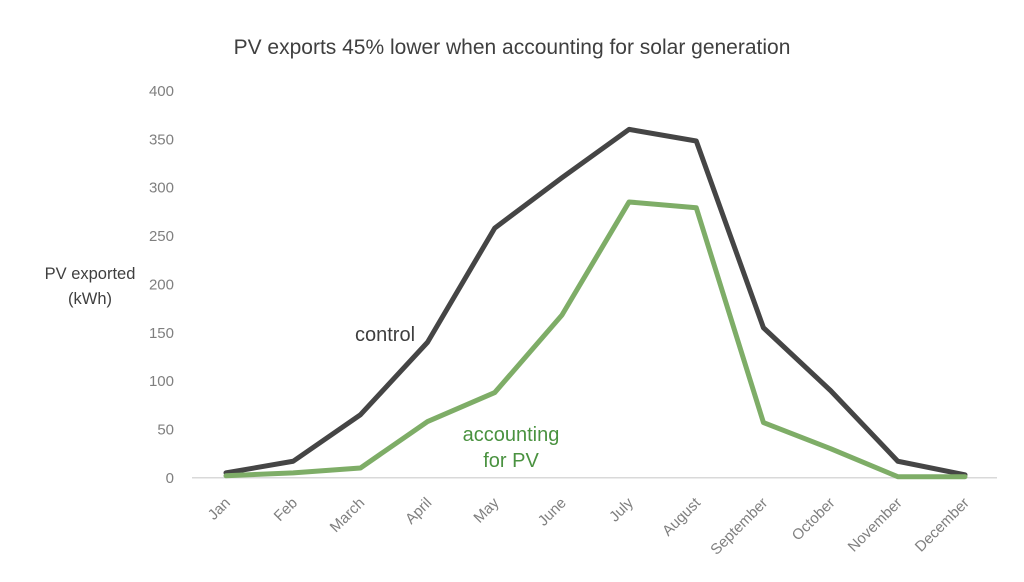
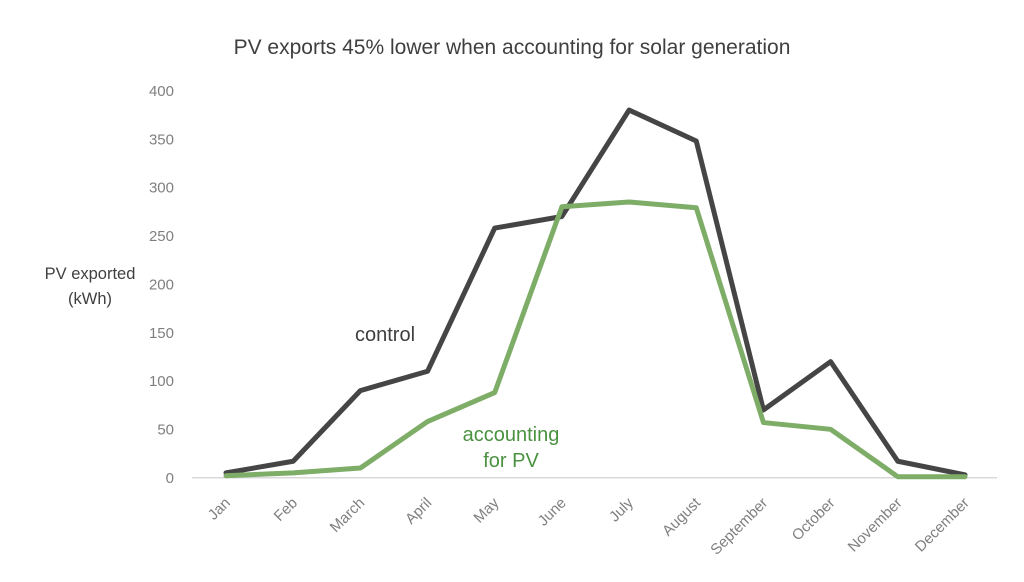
control/March: 60 -> 90
control/April: 140 -> 110
control/June: 310 -> 270
accounting for PV/June: 170 -> 280
control/July: 360 -> 380
control/September: 160 -> 70
control/October: 90 -> 120
accounting for PV/October: 30 -> 50
